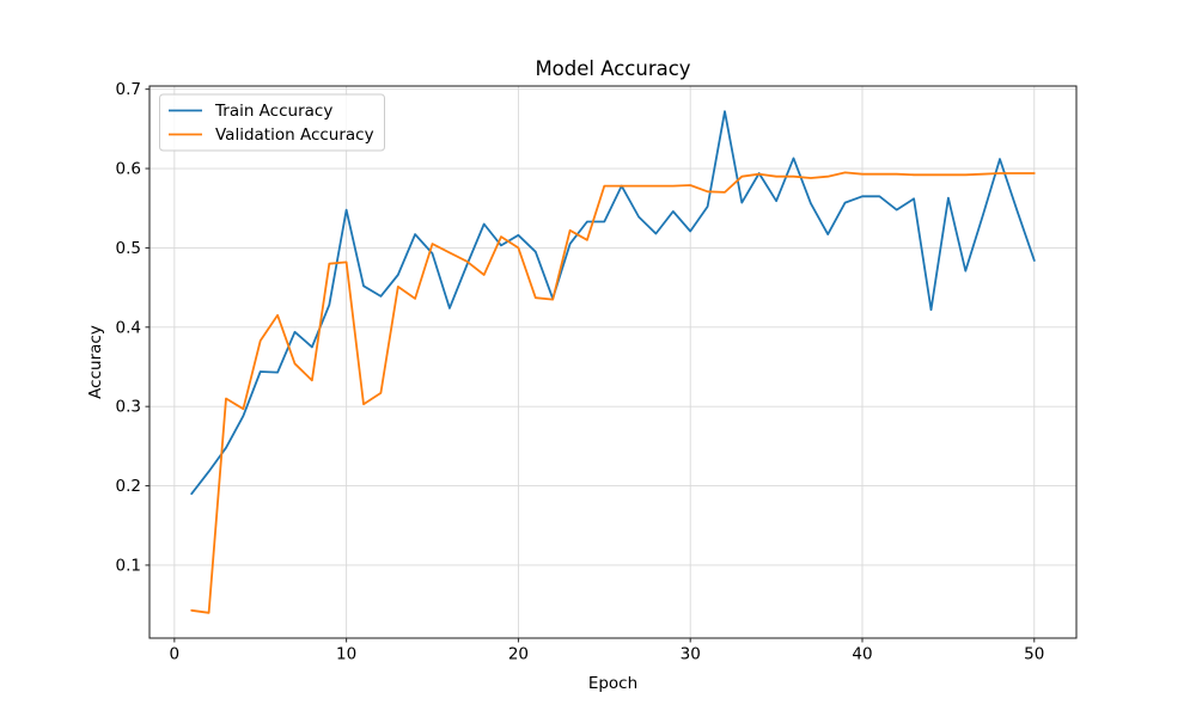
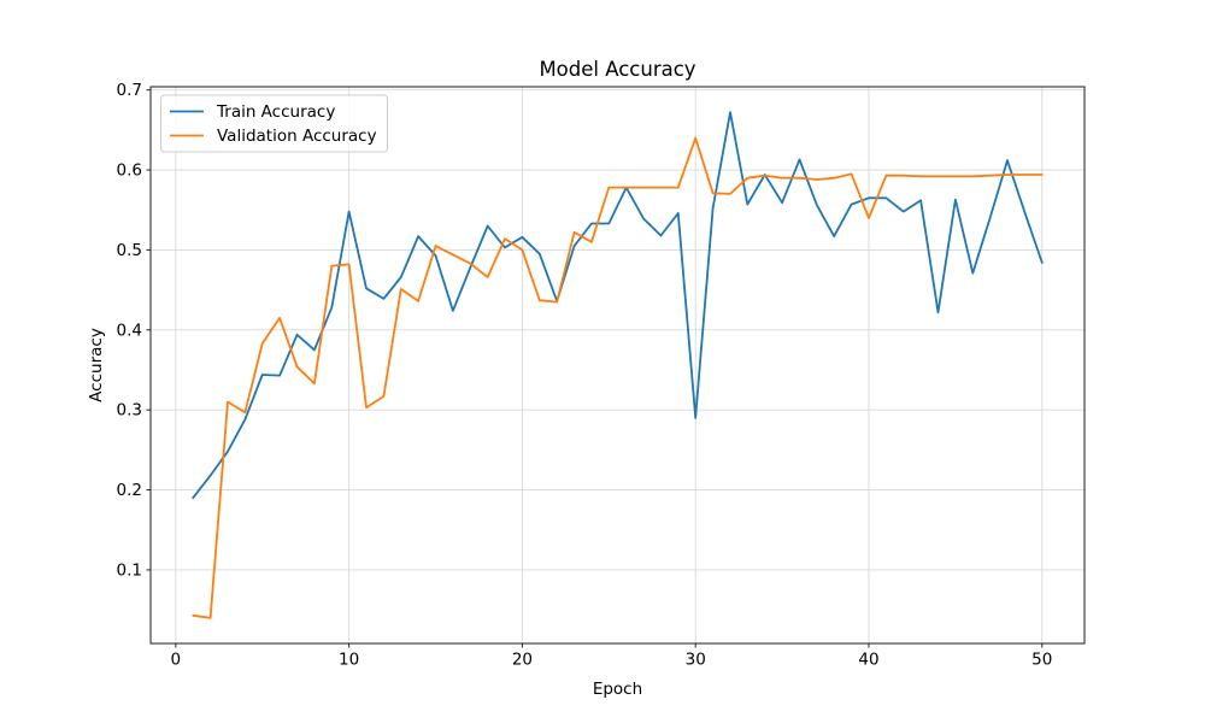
Train Accuracy/30: 0.52 -> 0.29
Validation Accuracy/30: 0.58 -> 0.64
Validation Accuracy/40: 0.59 -> 0.54
